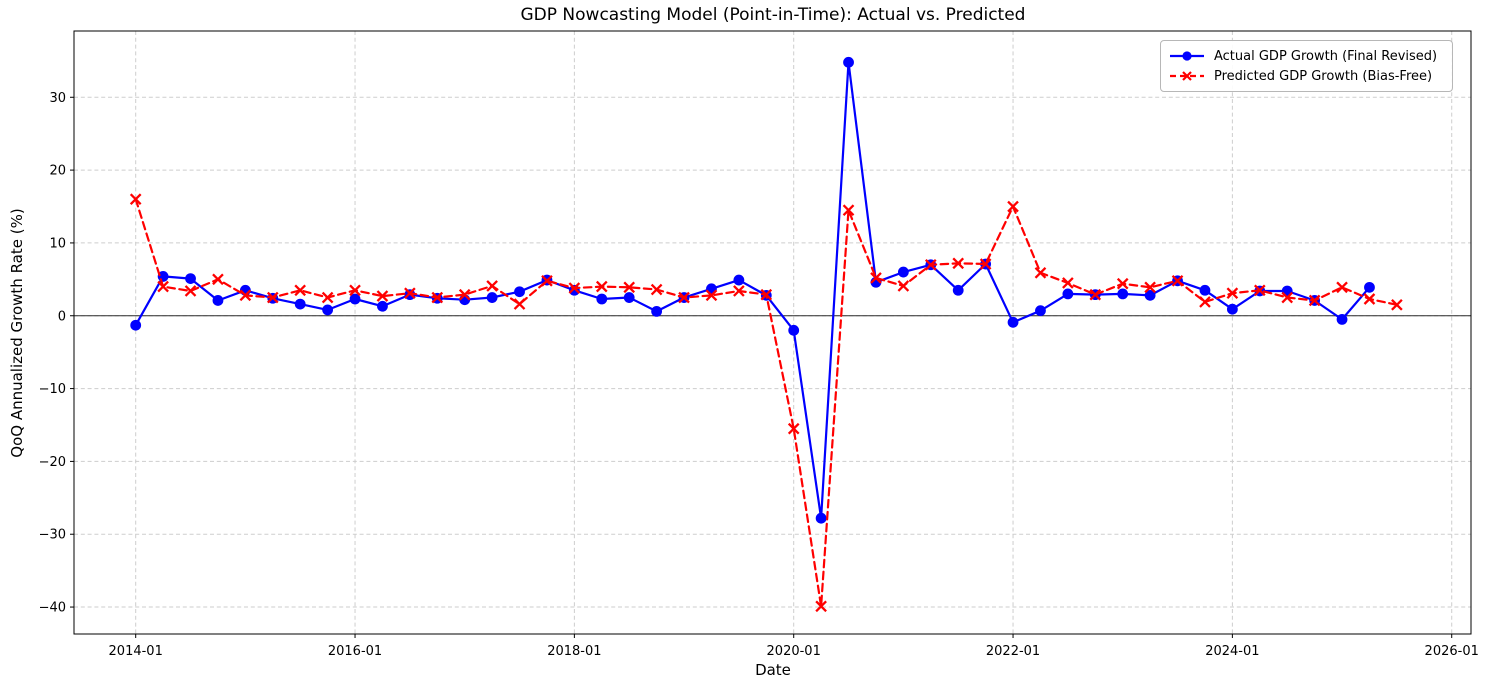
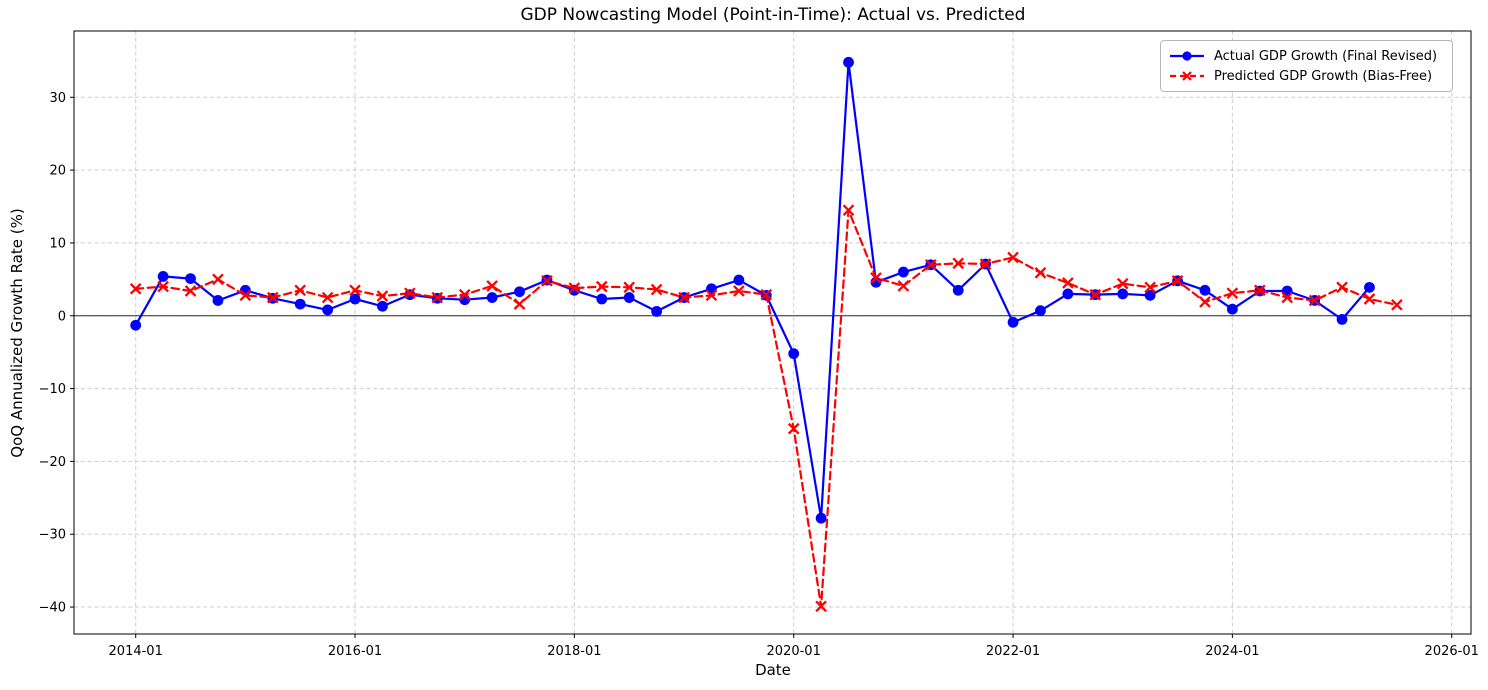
Predicted GDP Growth (Bias-Free)/2014-01: 16 -> 4
Actual GDP Growth (Final Revised)/2020-01: -2 -> -5
Predicted GDP Growth (Bias-Free)/2022-01: 15 -> 8
